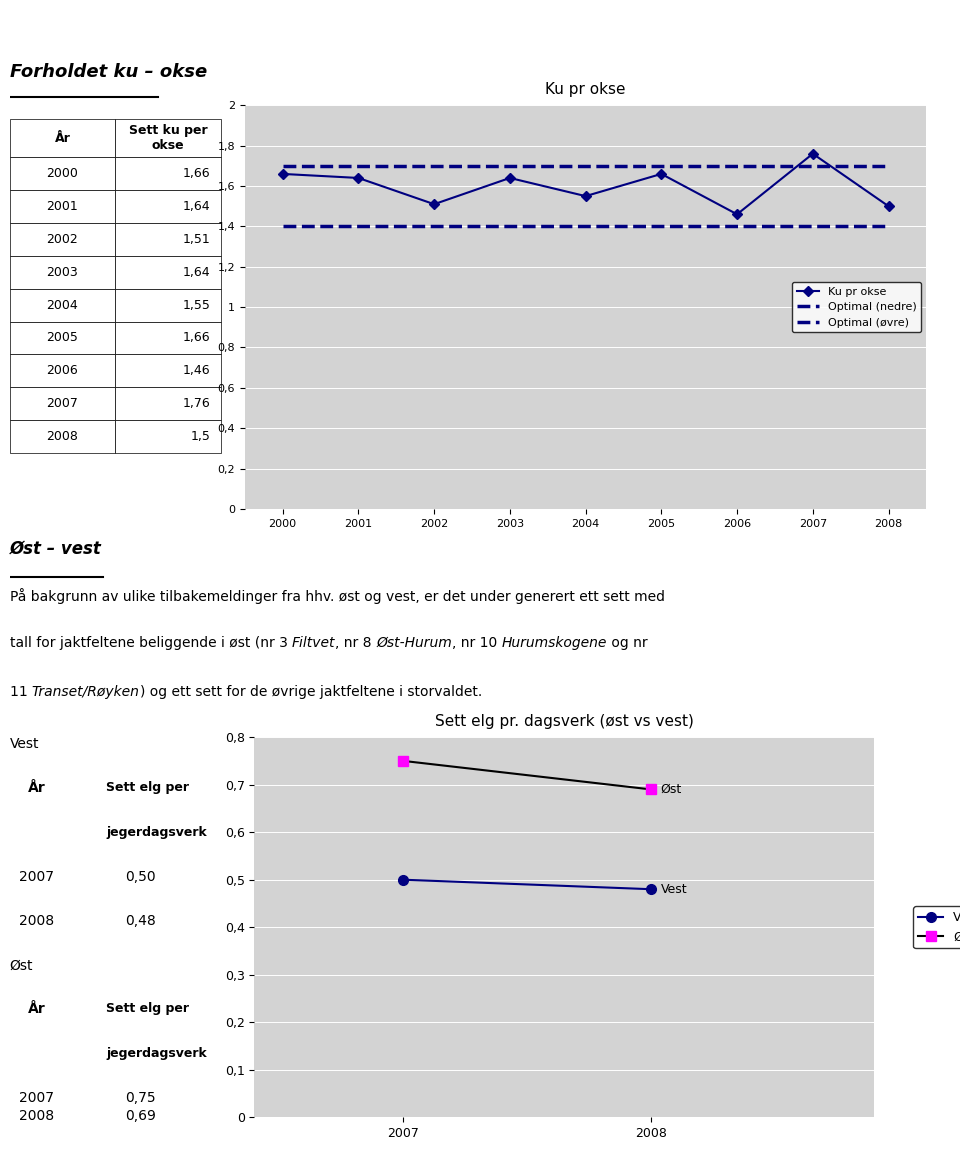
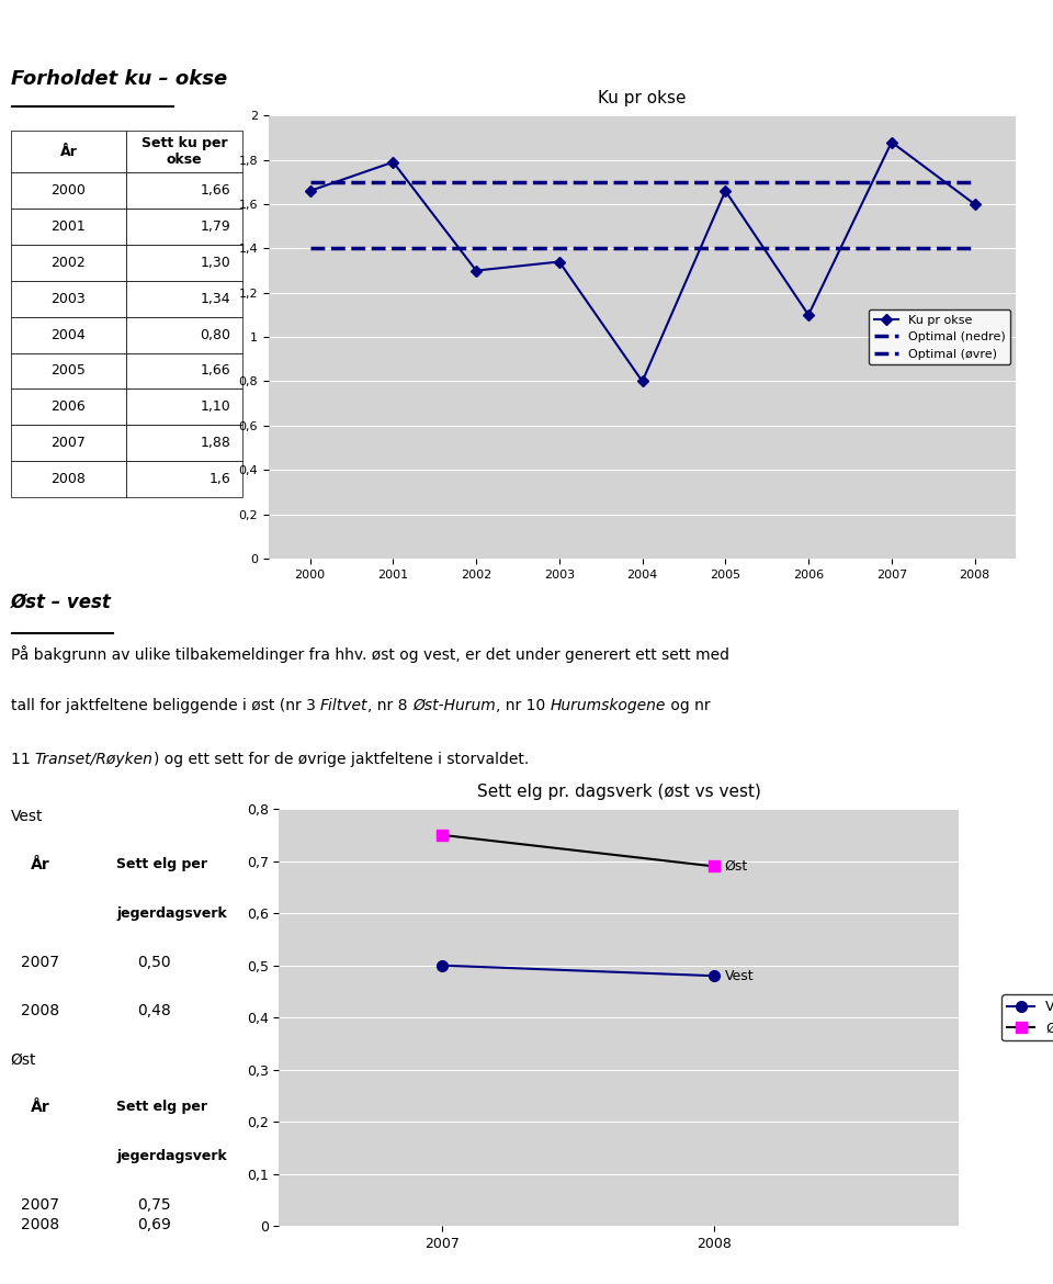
2001: 1,64 -> 1,79
2002: 1,51 -> 1,30
2003: 1,64 -> 1,34
2004: 1,55 -> 0,80
2006: 1,46 -> 1,10
2007: 1,76 -> 1,88
2008: 1,5 -> 1,6
